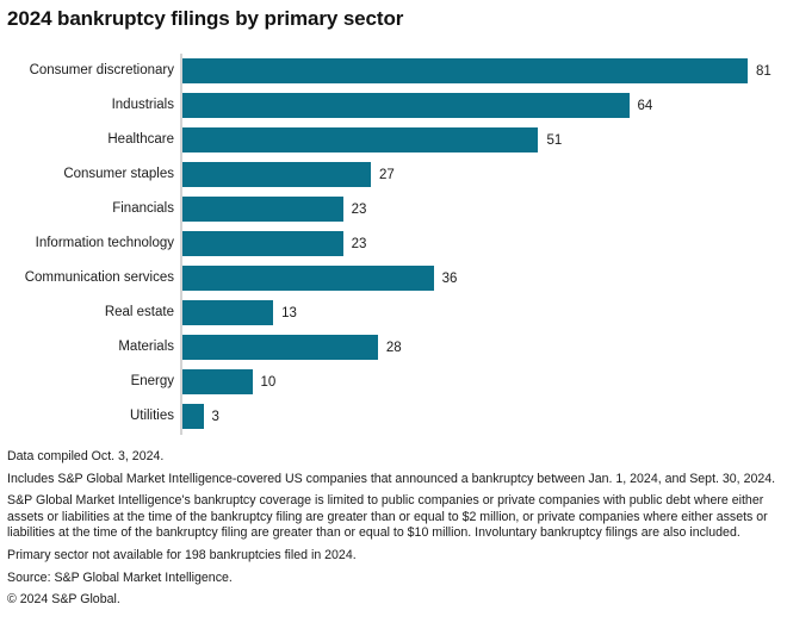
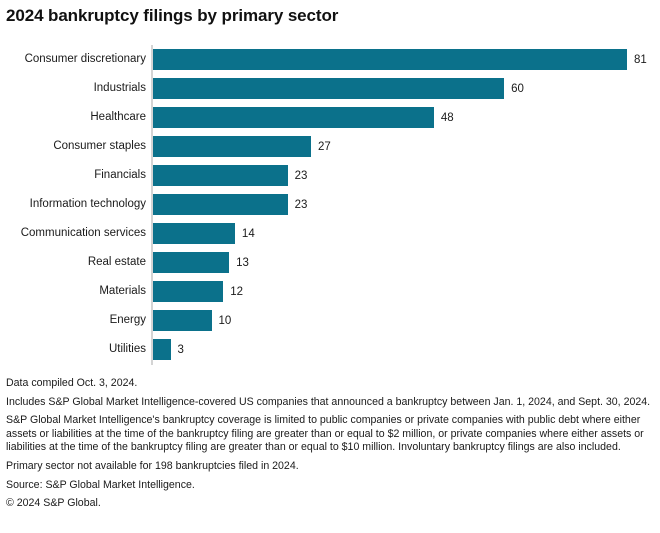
Industrials: 64 -> 60
Healthcare: 51 -> 48
Communication services: 36 -> 14
Materials: 28 -> 12
